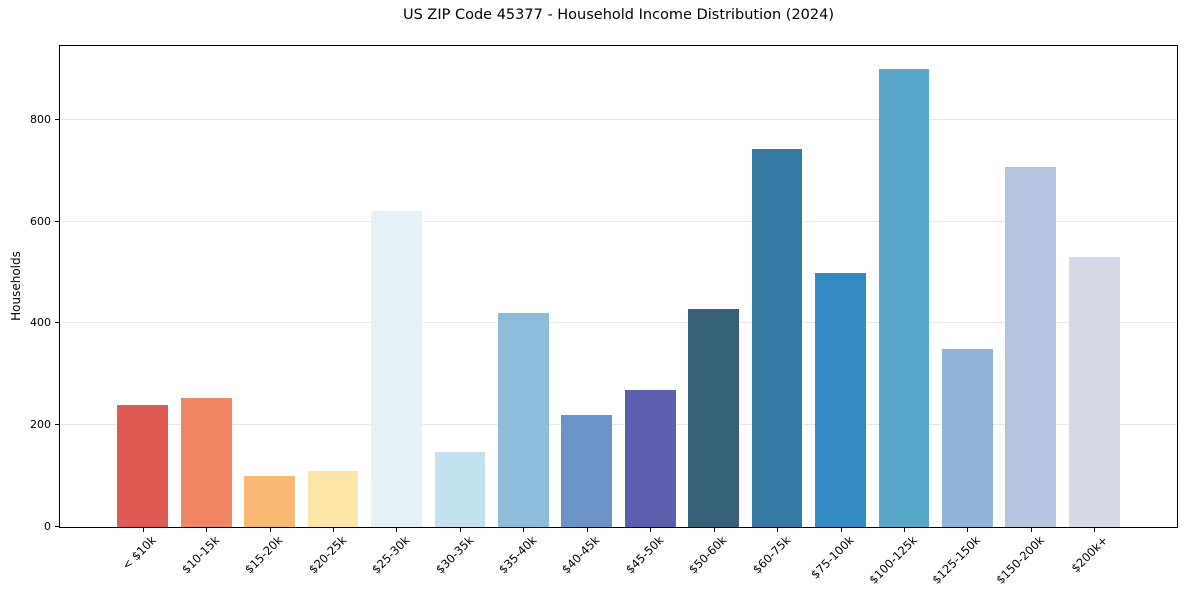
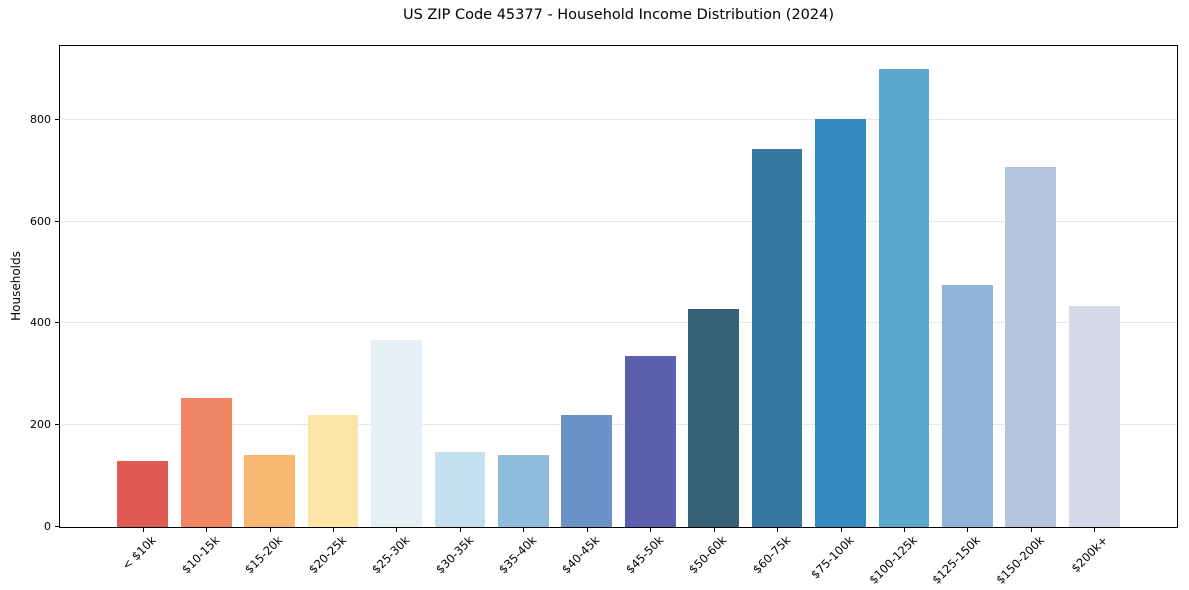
< $10k: 240 -> 130
$15-20k: 100 -> 140
$20-25k: 110 -> 220
$25-30k: 620 -> 370
$35-40k: 420 -> 140
$45-50k: 270 -> 340
$75-100k: 500 -> 800
$125-150k: 350 -> 480
$200k+: 530 -> 430
